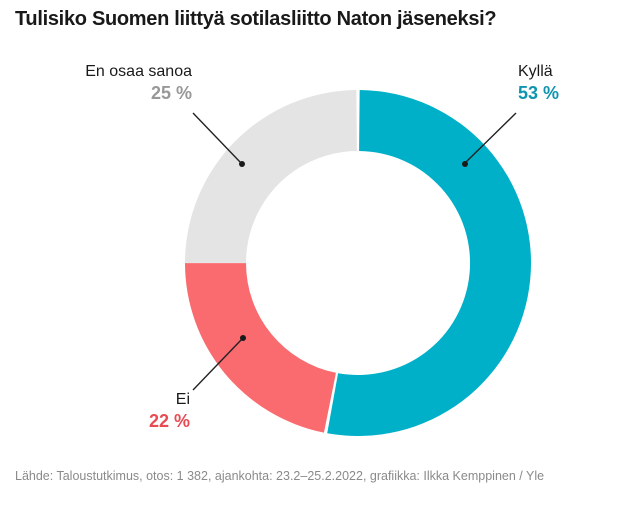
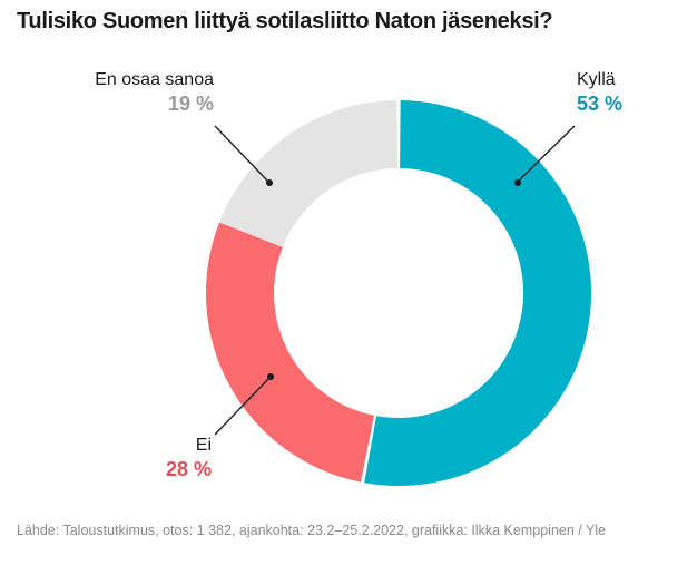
Ei: 22 -> 28
En osaa sanoa: 25 -> 19
